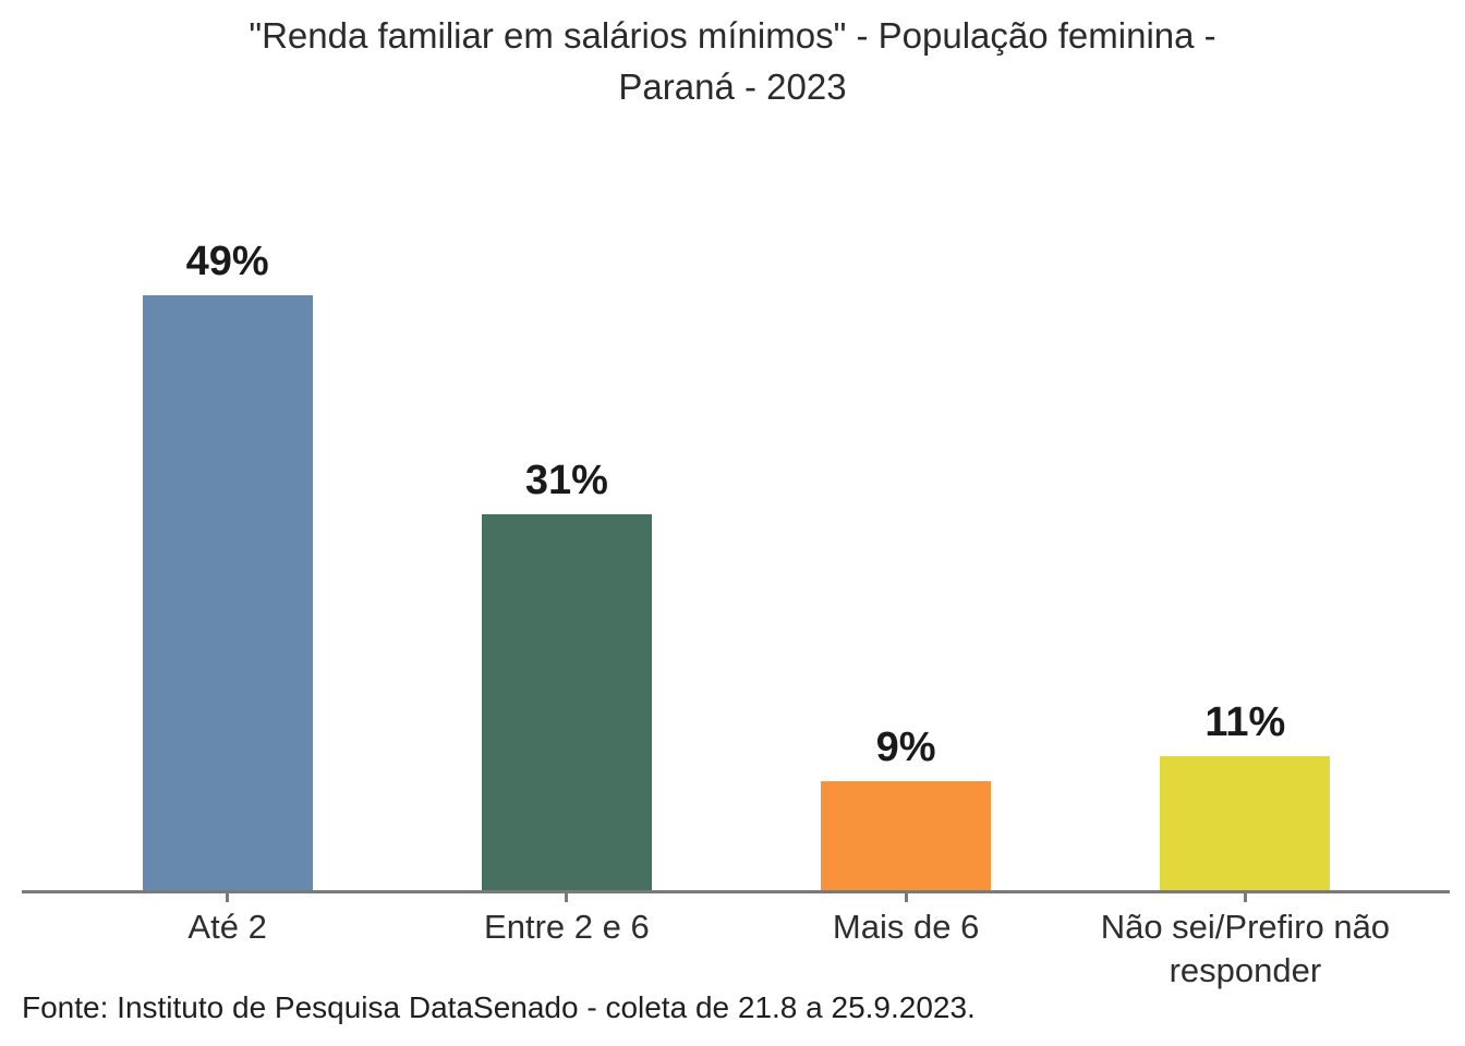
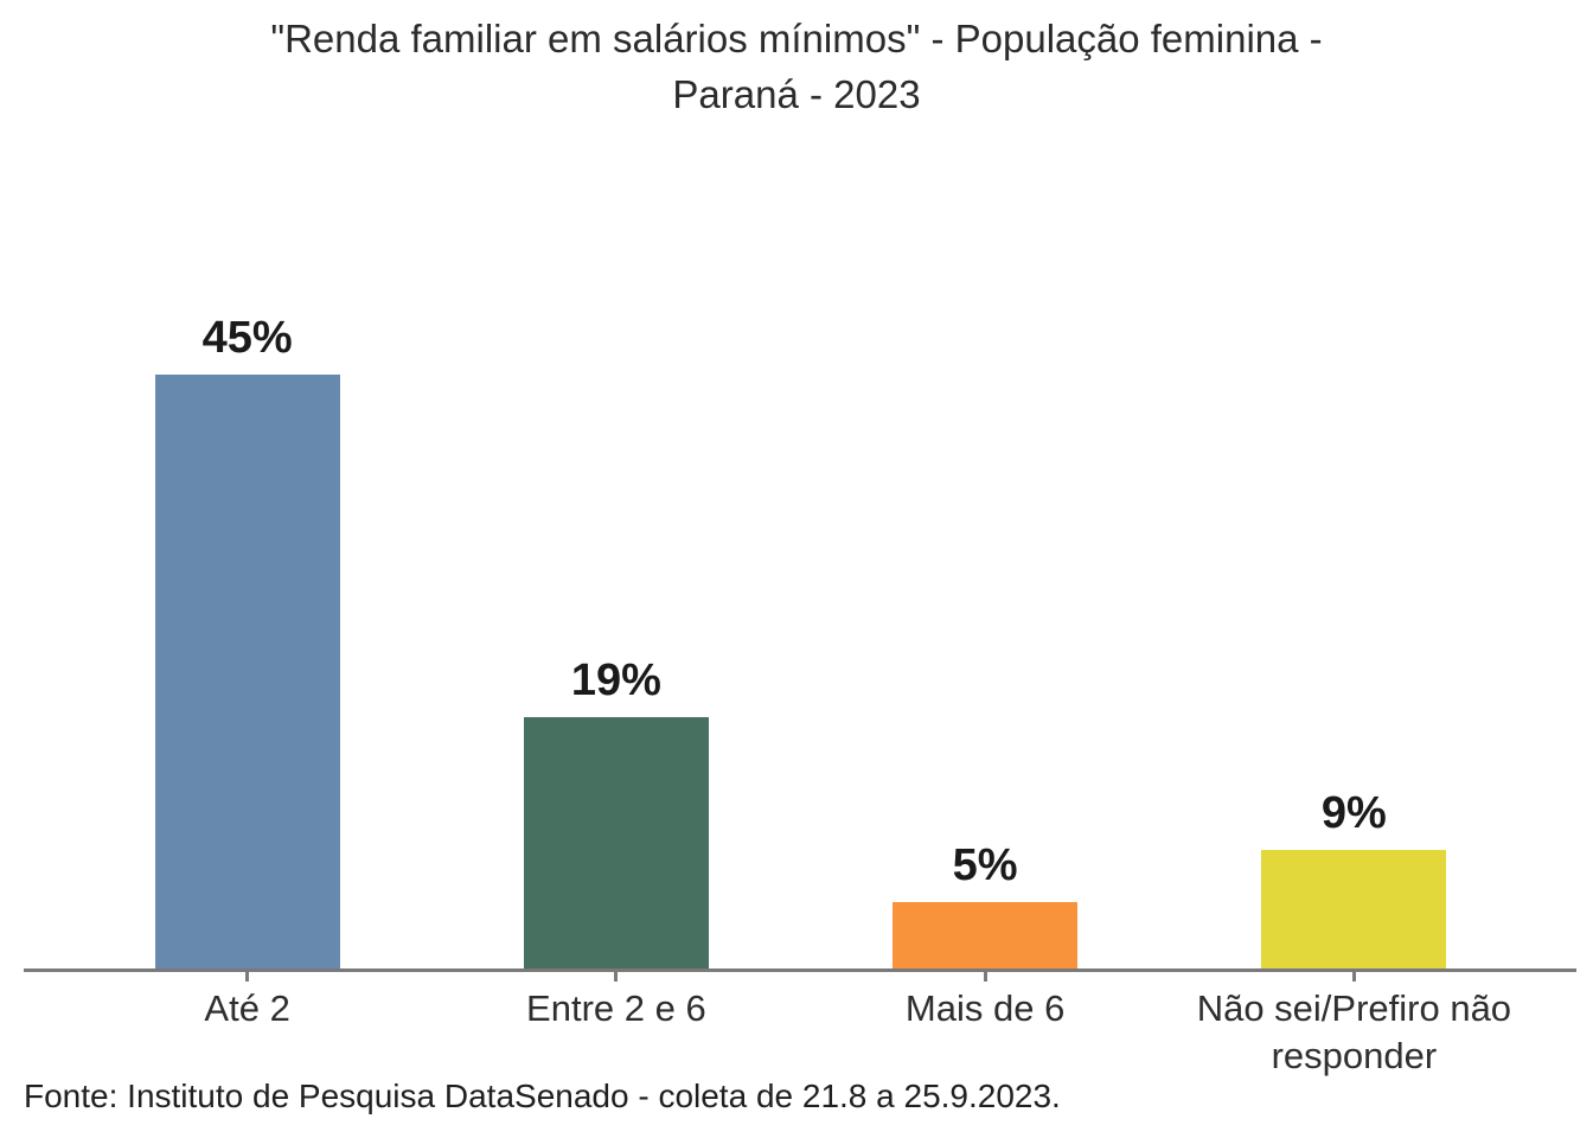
Até 2: 49% -> 45%
Entre 2 e 6: 31% -> 19%
Mais de 6: 9% -> 5%
Não sei/Prefiro não responder: 11% -> 9%
